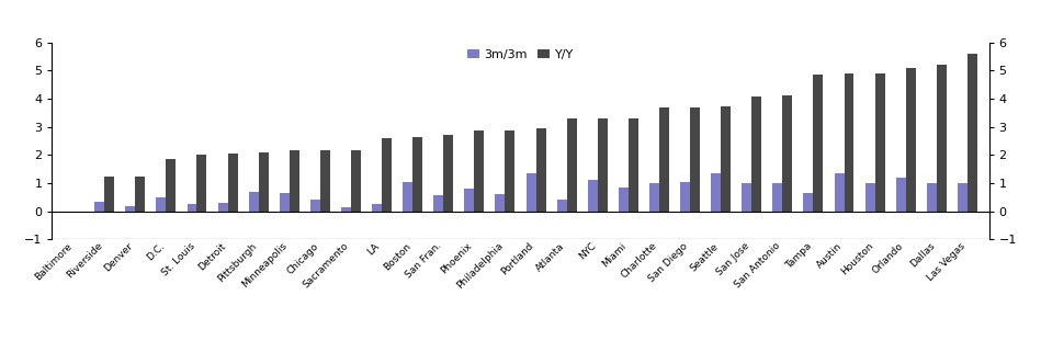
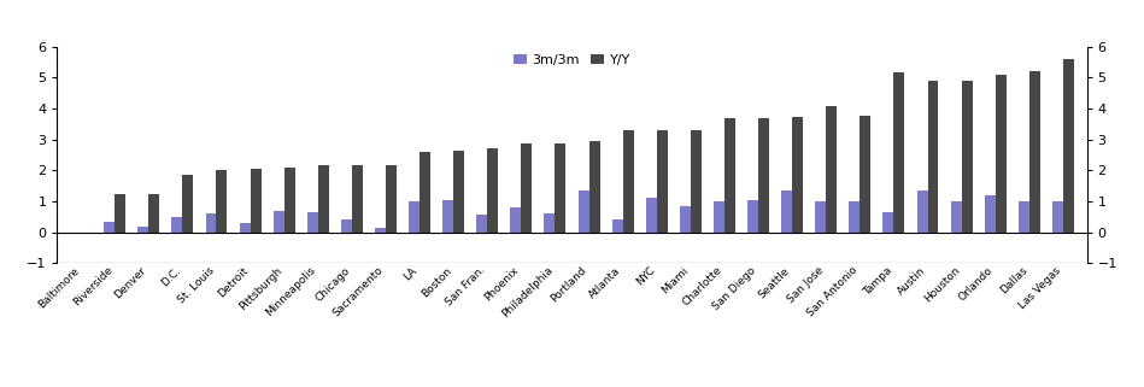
3m/3m/St. Louis: 0.27 -> 0.60
3m/3m/LA: 0.25 -> 1.00
Y/Y/San Antonio: 4.13 -> 3.75
Y/Y/Tampa: 4.85 -> 5.15
